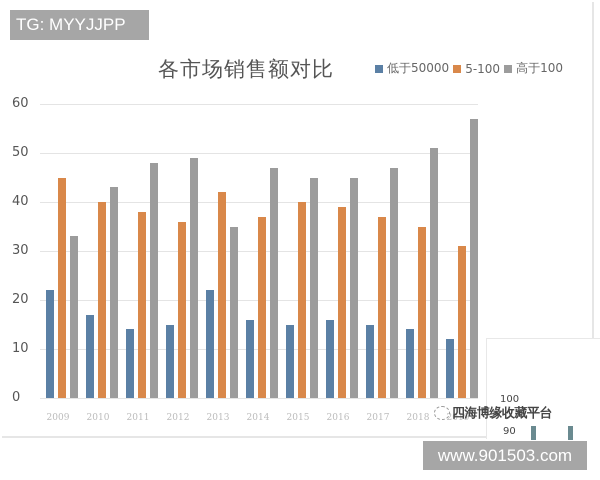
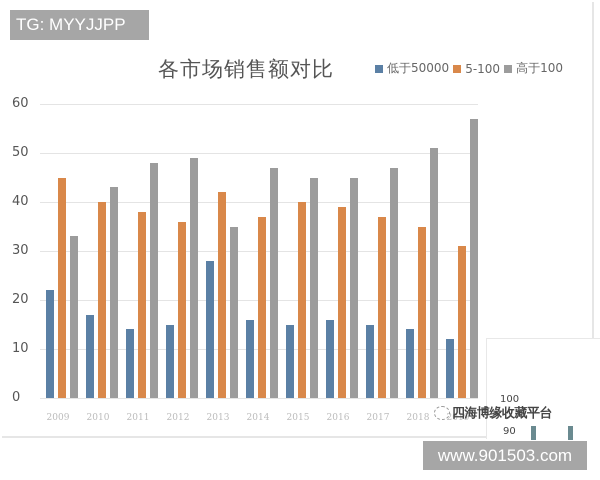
低于50000/2013: 22 -> 28
